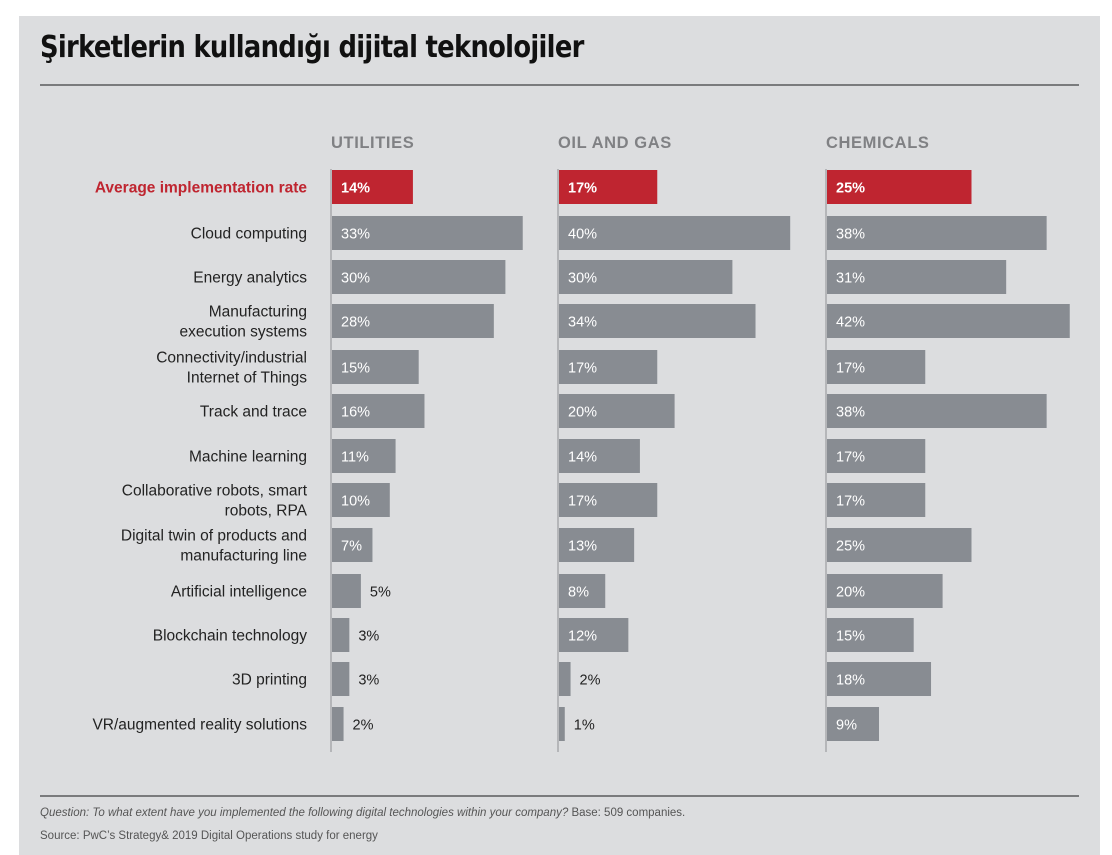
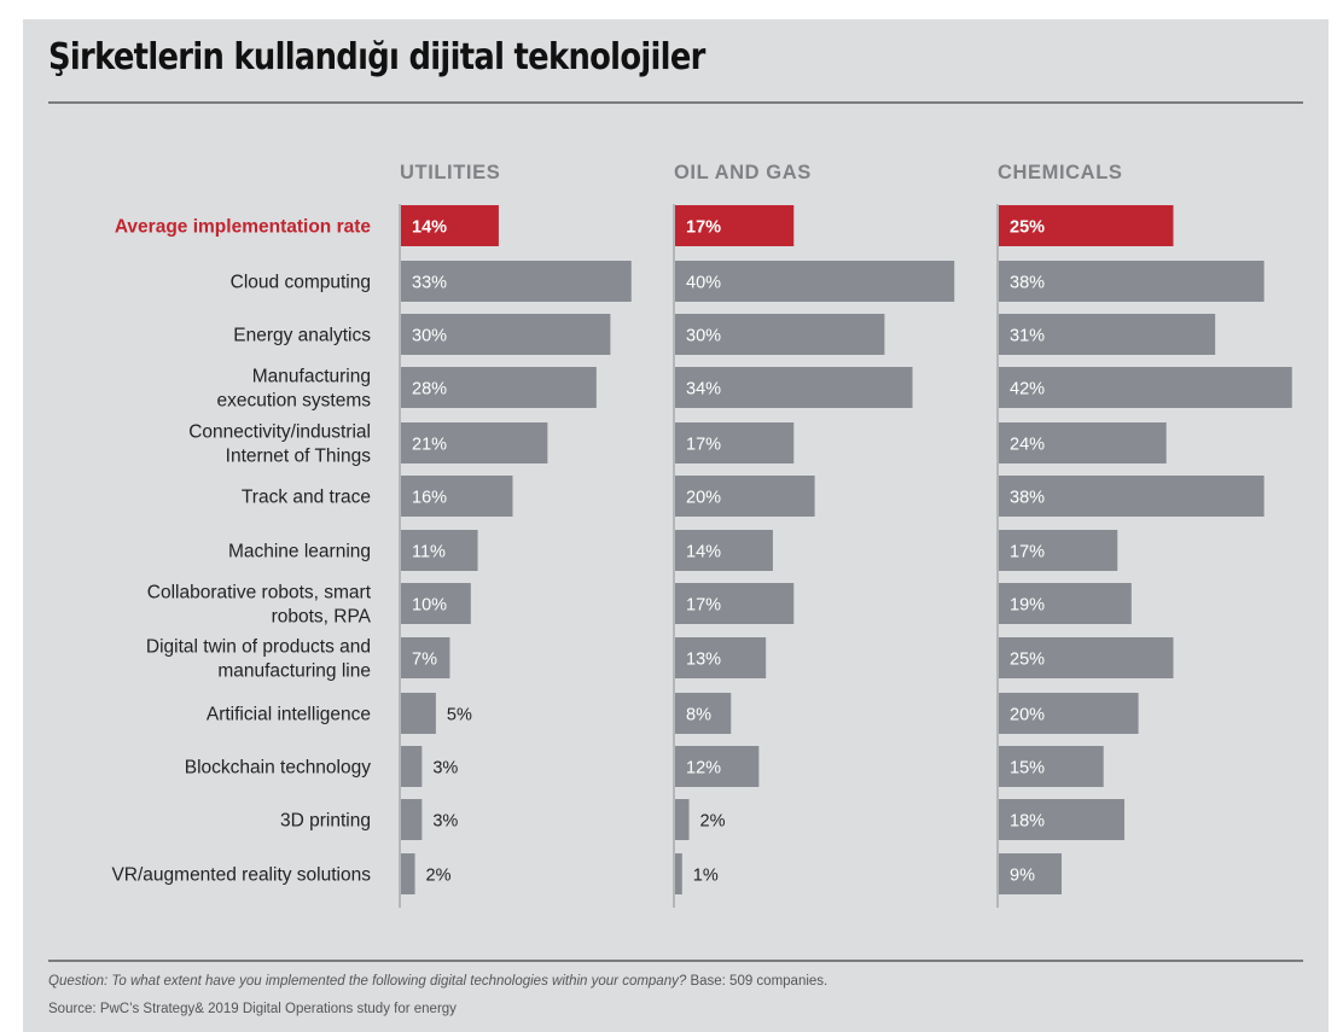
UTILITIES/Connectivity/industrial Internet of Things: 15% -> 21%
CHEMICALS/Connectivity/industrial Internet of Things: 17% -> 24%
CHEMICALS/Collaborative robots, smart robots, RPA: 17% -> 19%
